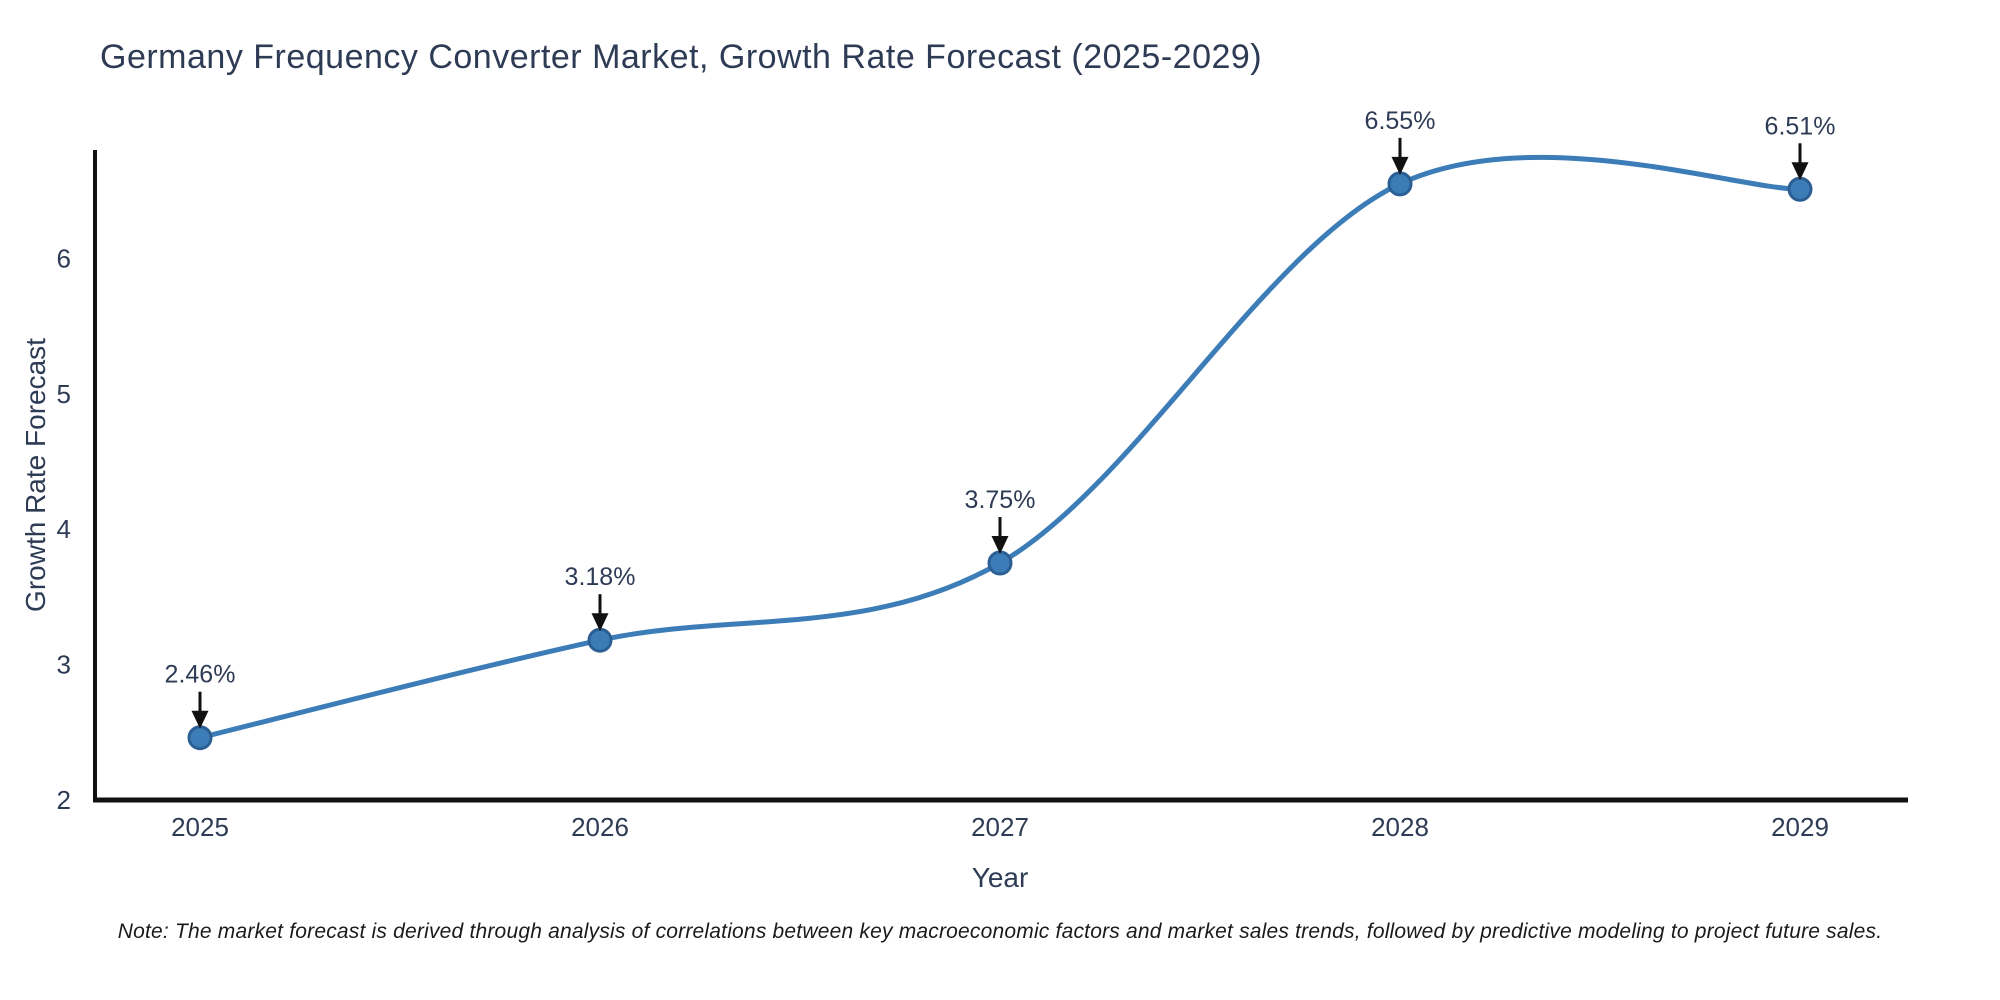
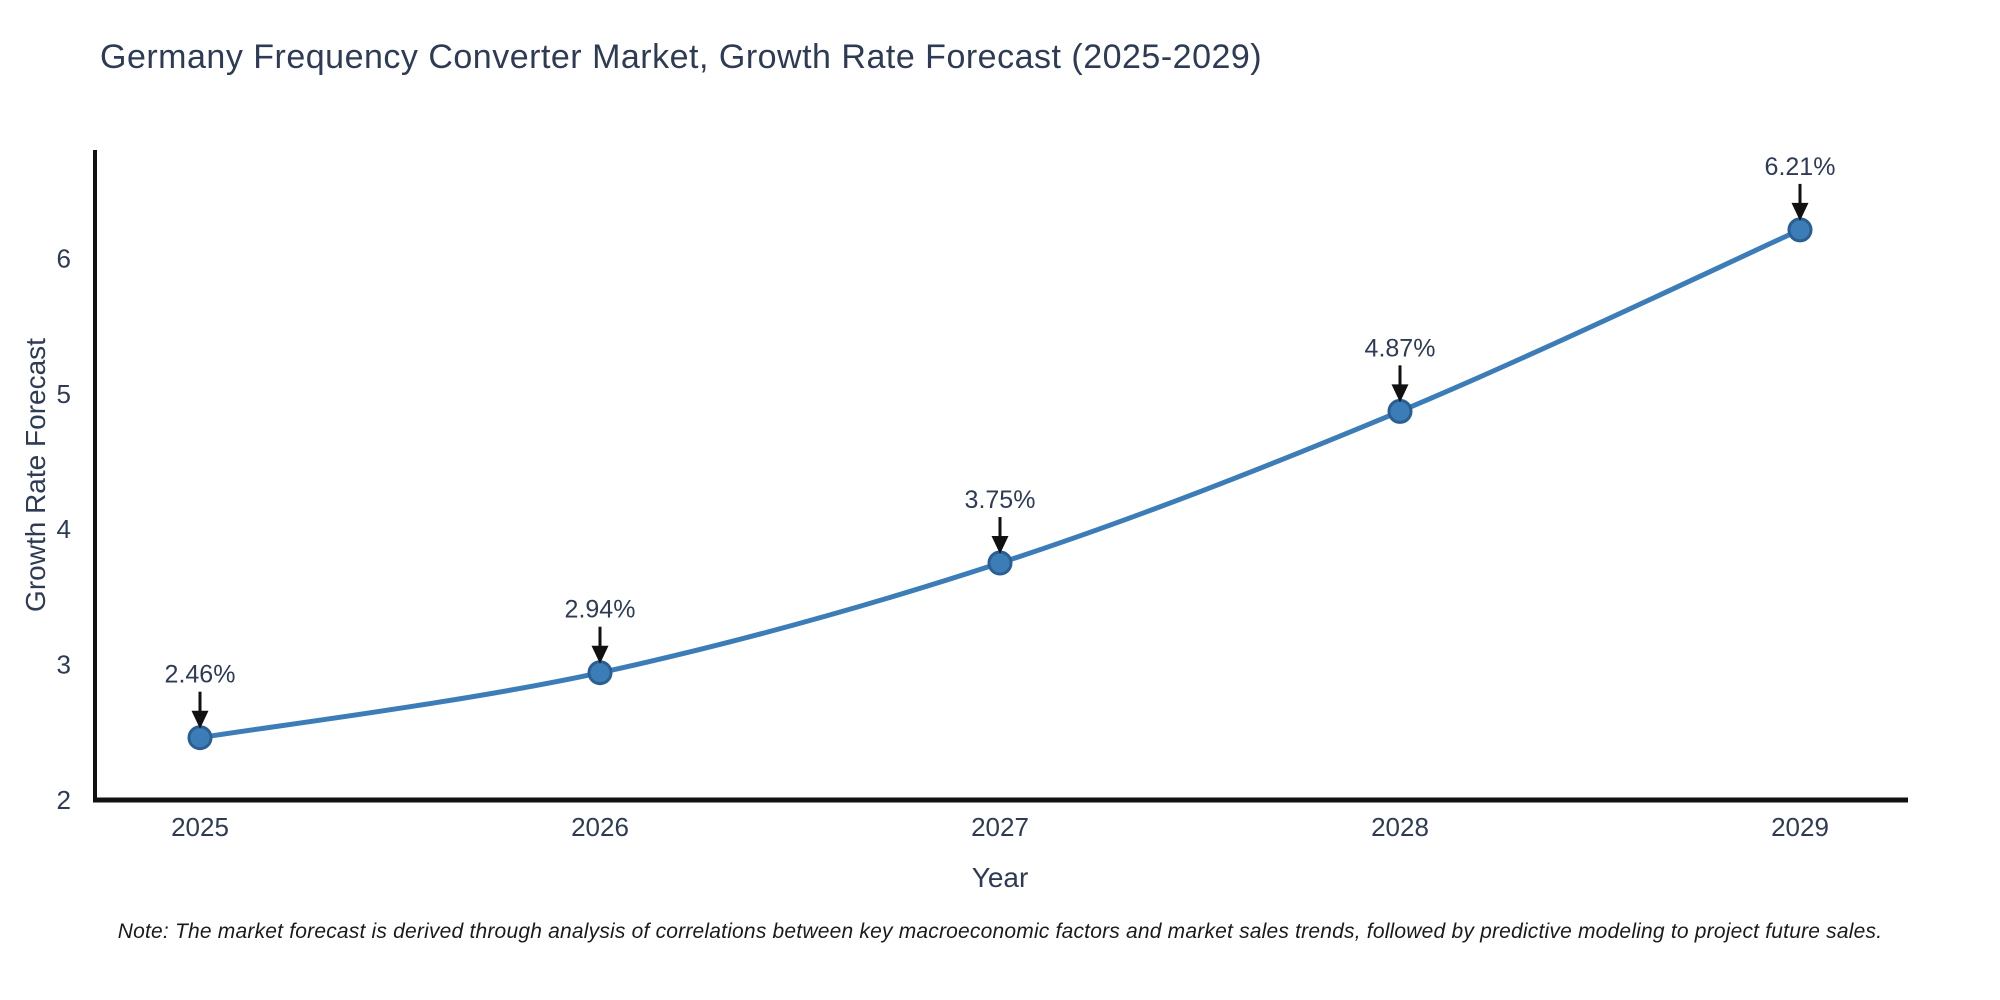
2026: 3.18% -> 2.94%
2028: 6.55% -> 4.87%
2029: 6.51% -> 6.21%
